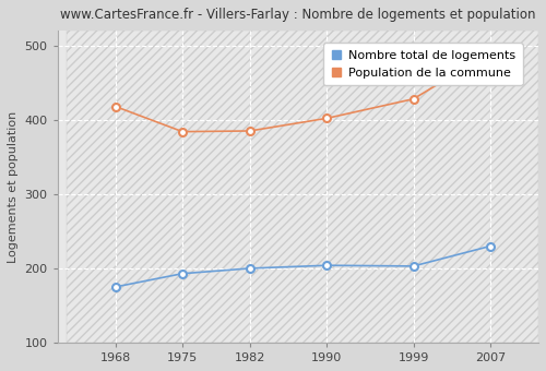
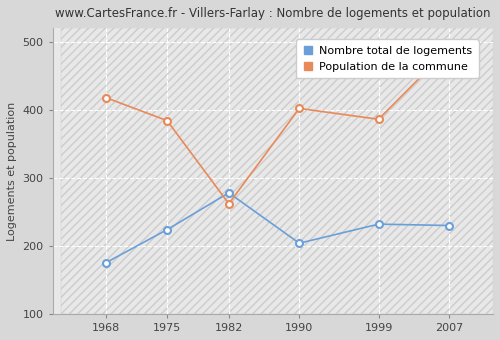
Nombre total de logements/1975: 193 -> 224
Nombre total de logements/1982: 200 -> 278
Population de la commune/1982: 385 -> 262
Nombre total de logements/1999: 203 -> 232
Population de la commune/1999: 428 -> 386
